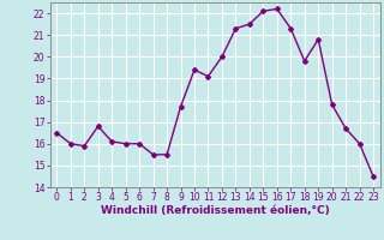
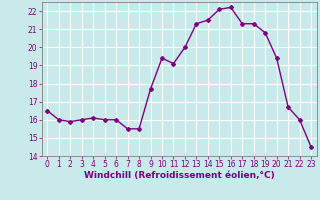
3: 16.8 -> 16.0
18: 19.8 -> 21.3
20: 17.8 -> 19.4
